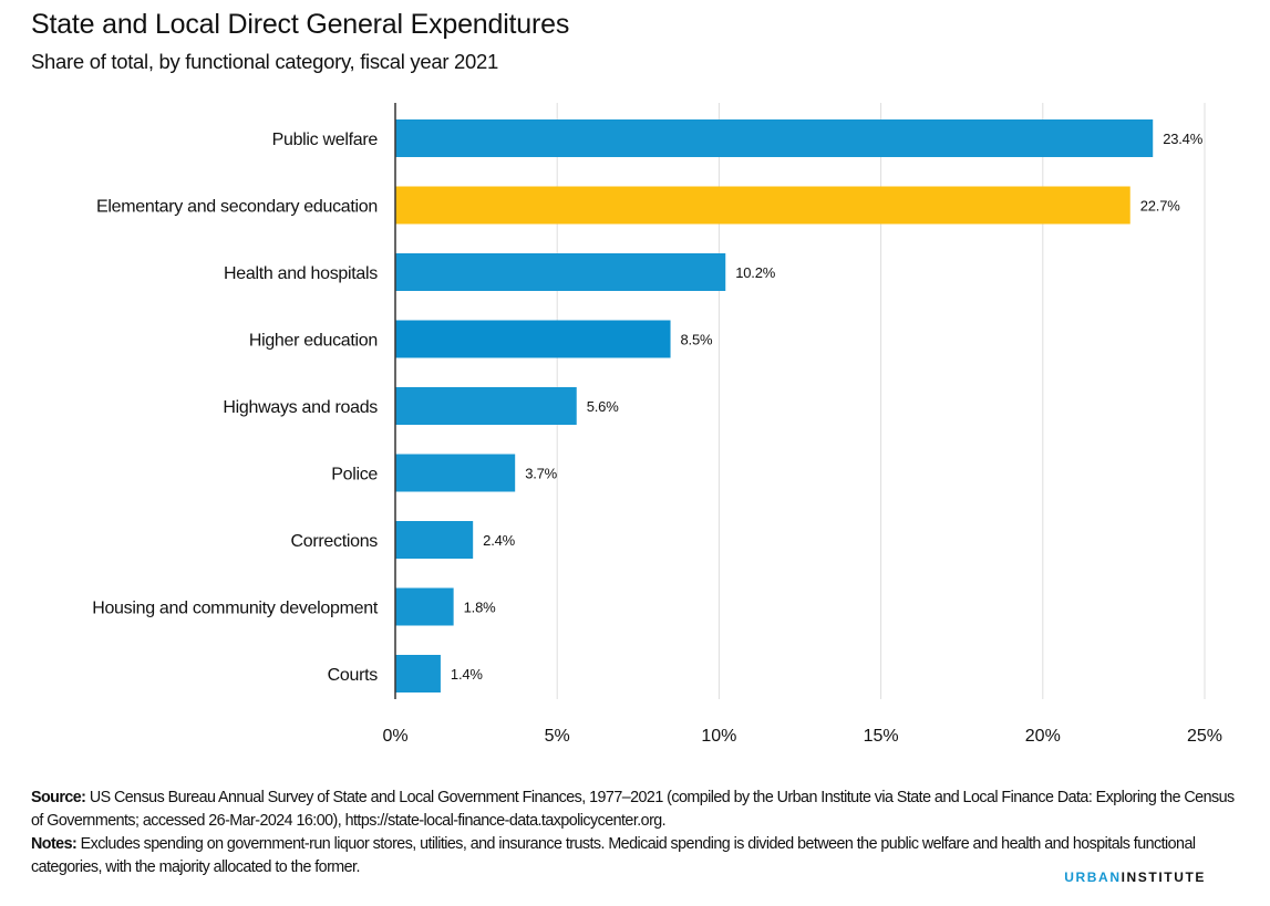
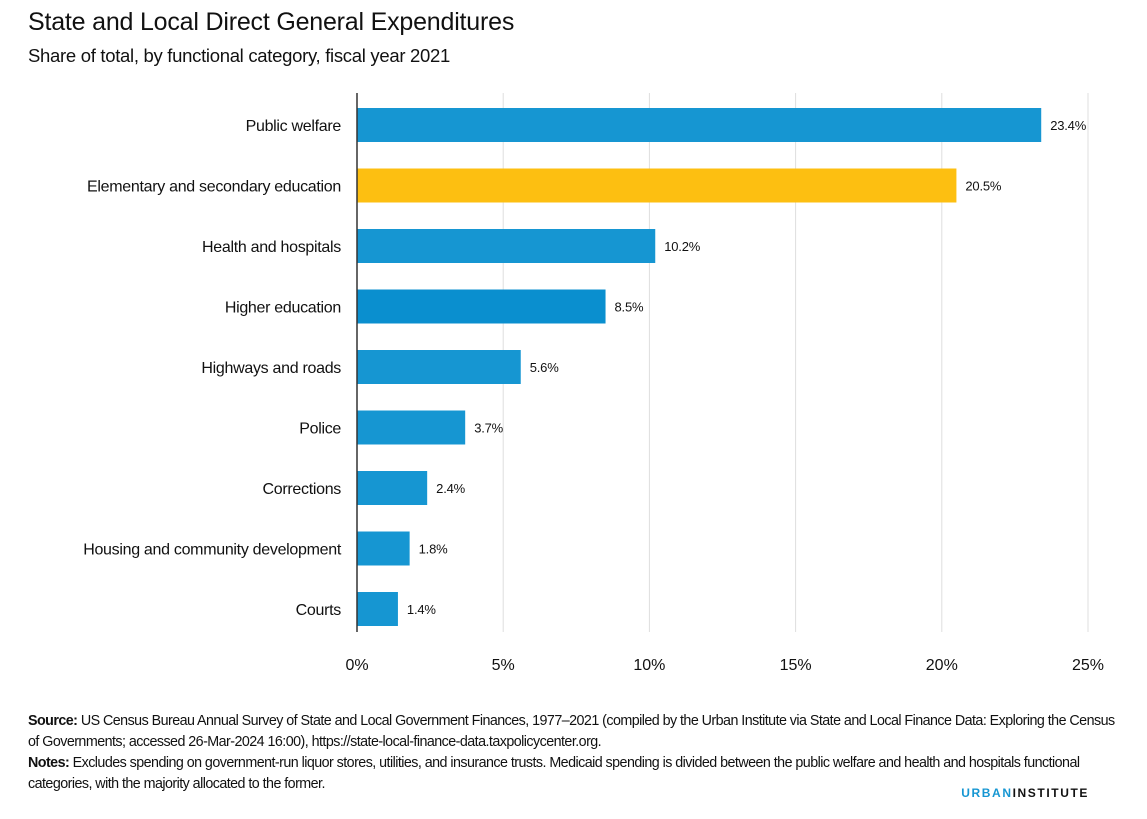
Elementary and secondary education: 22.7% -> 20.5%
